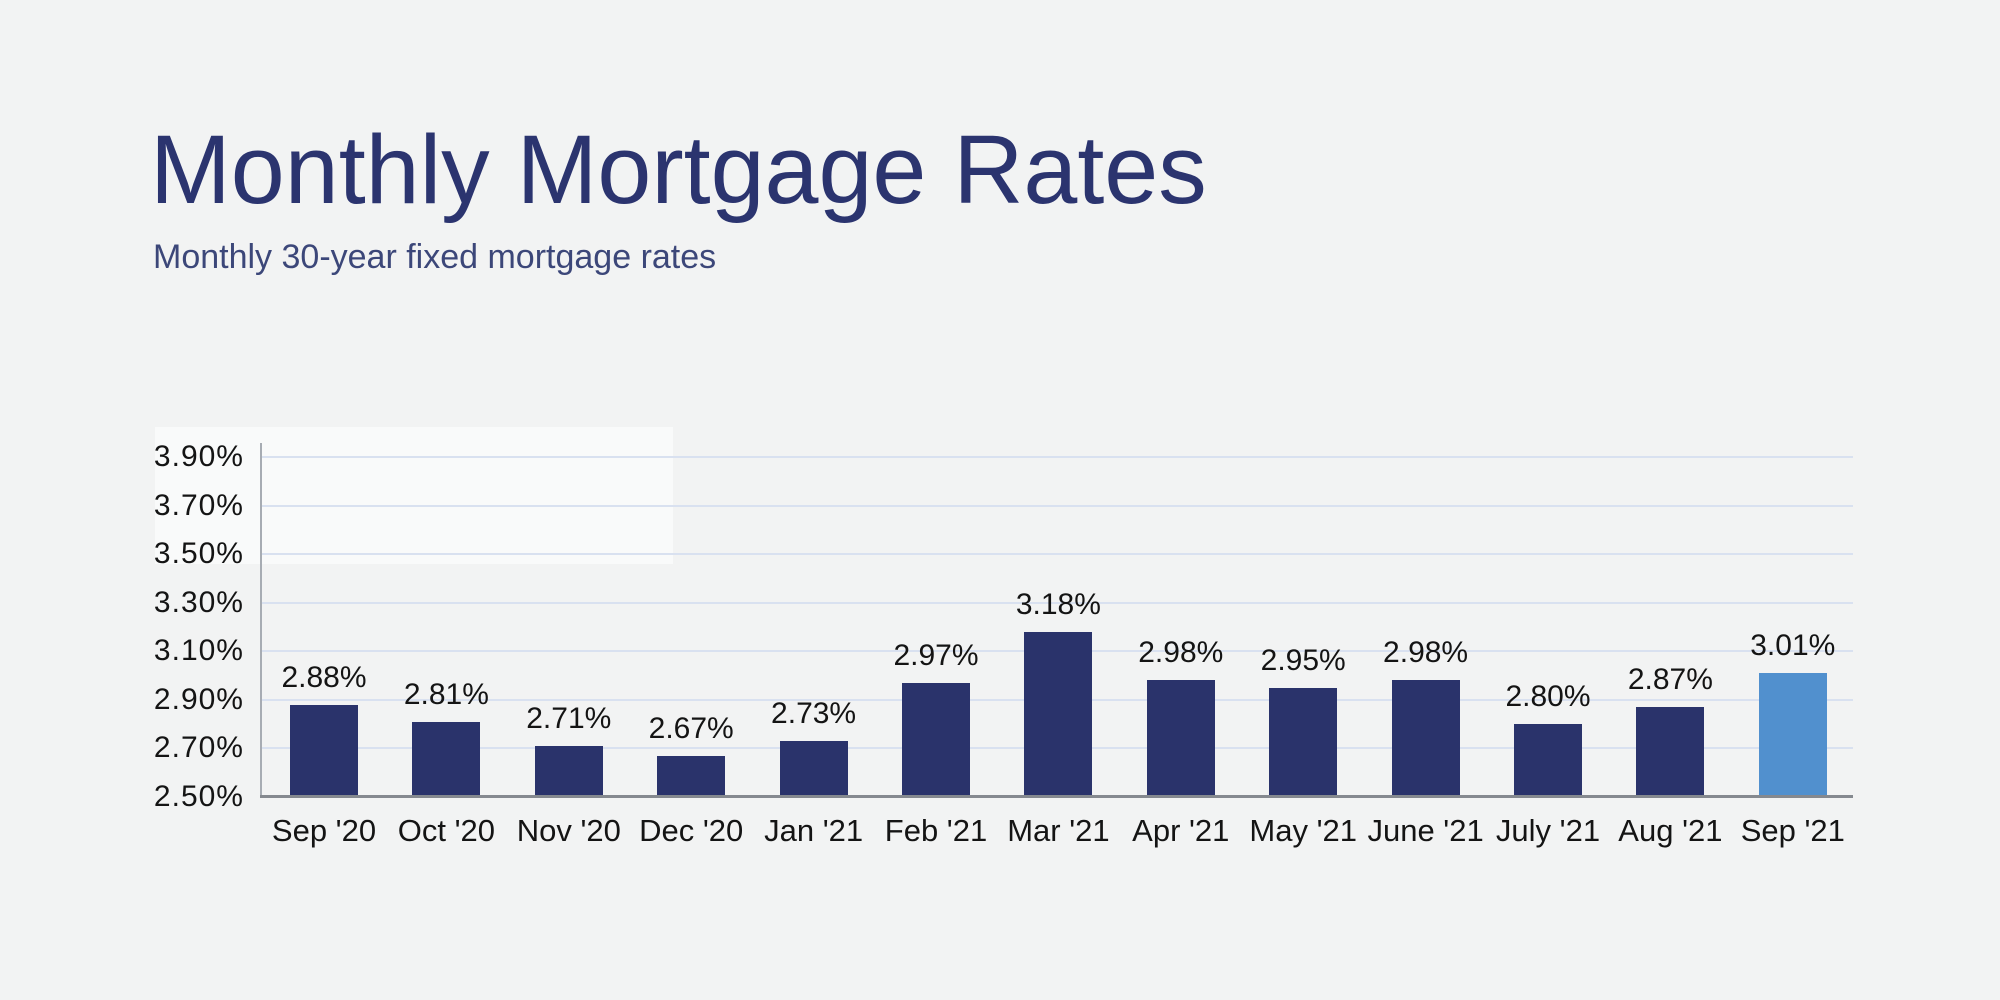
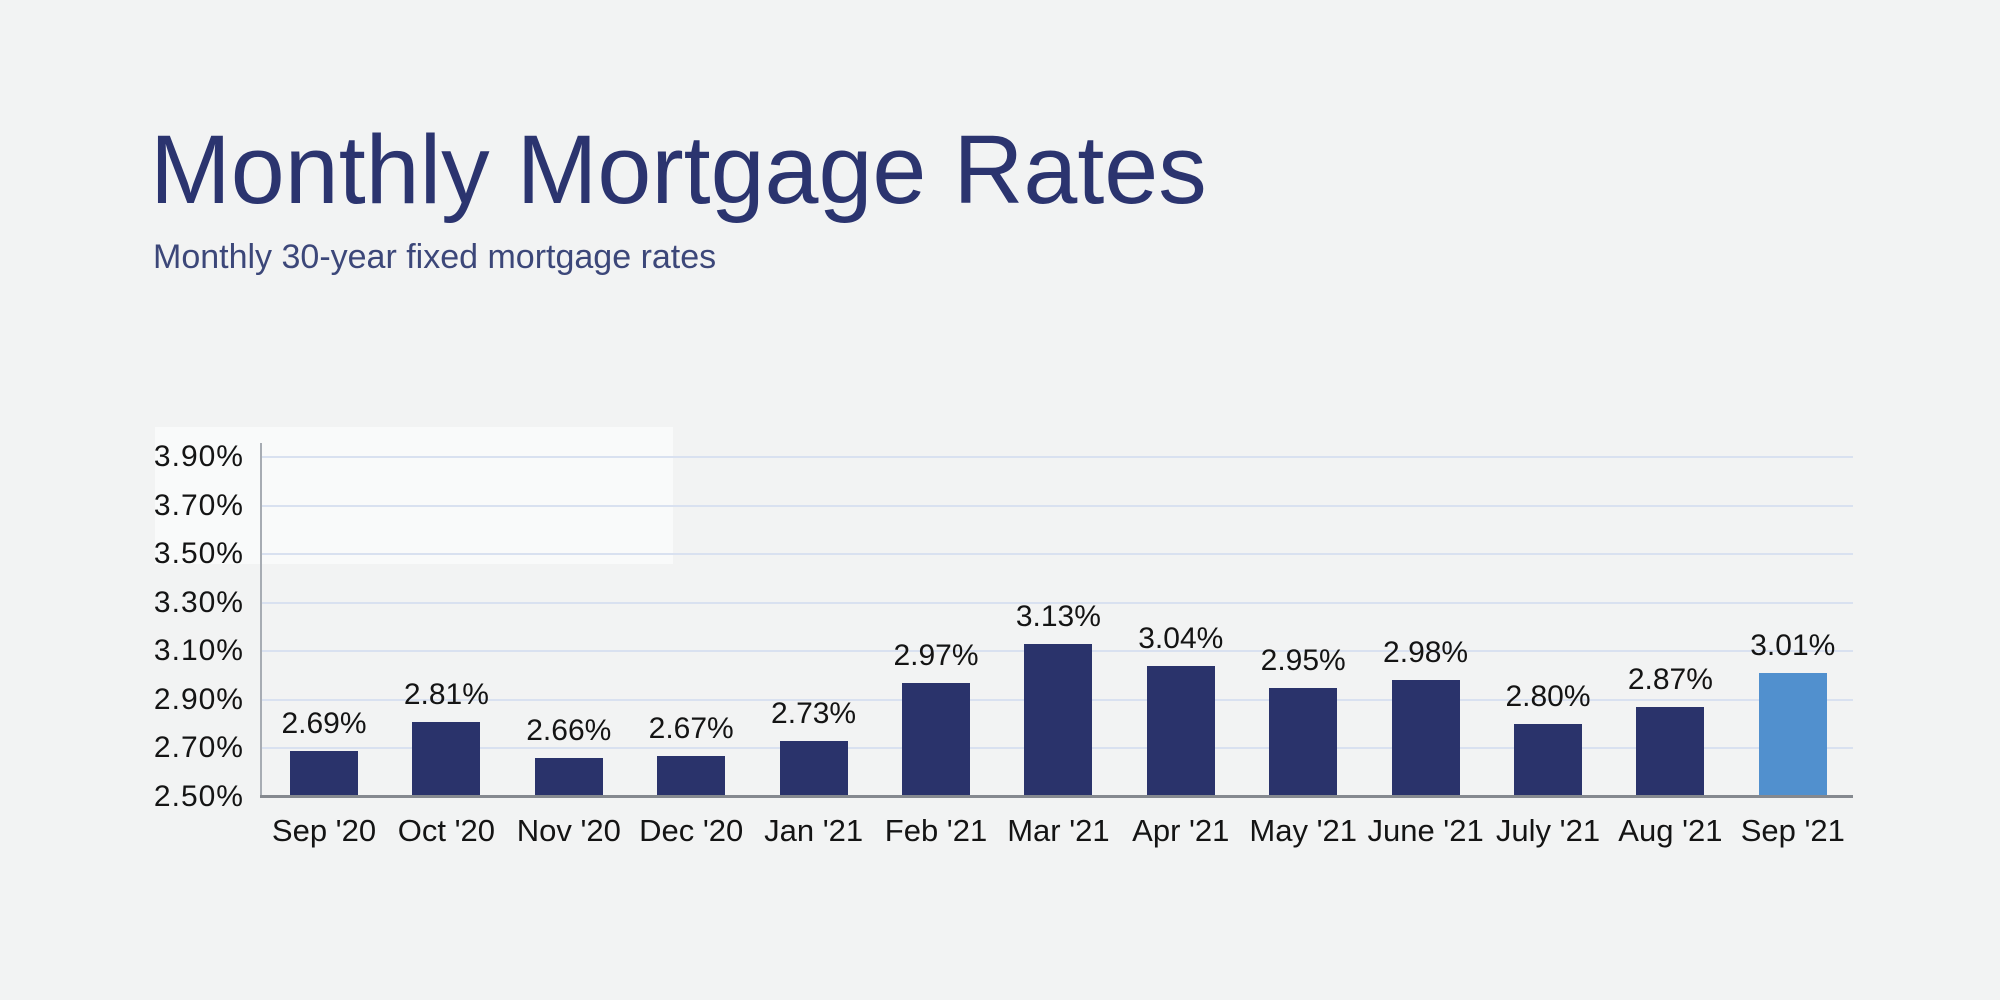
Sep '20: 2.88% -> 2.69%
Nov '20: 2.71% -> 2.66%
Mar '21: 3.18% -> 3.13%
Apr '21: 2.98% -> 3.04%
